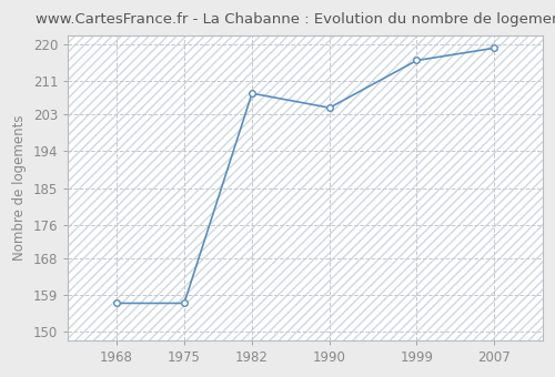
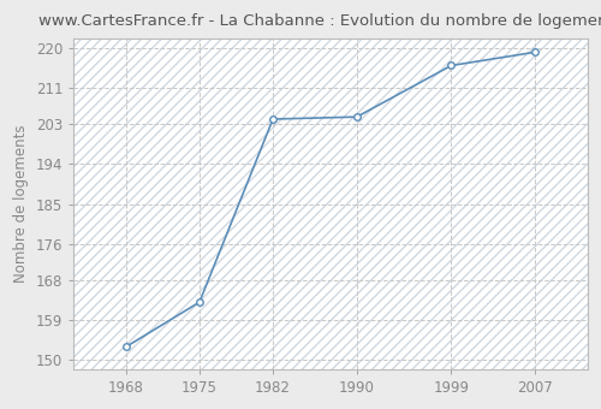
1968: 157.0 -> 153.0
1975: 157.0 -> 163.0
1982: 208.0 -> 204.0
